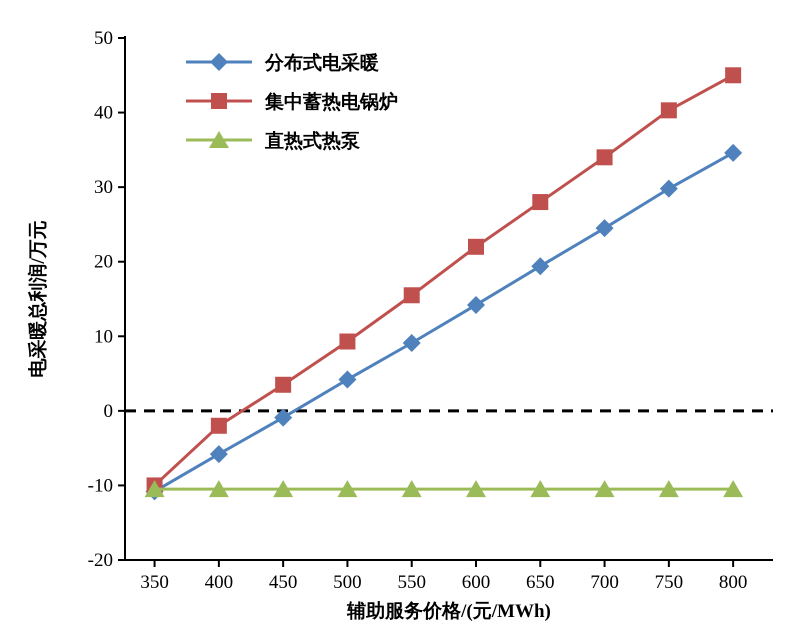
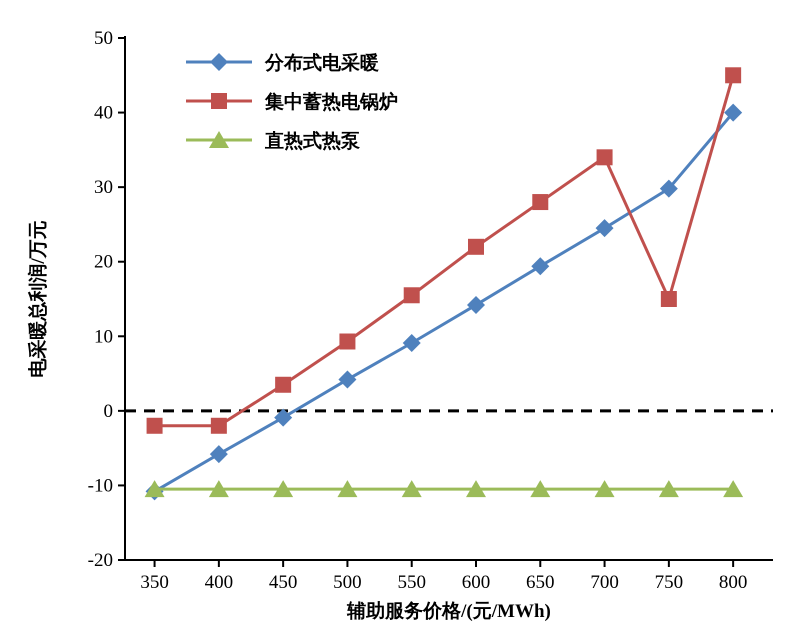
集中蓄热电锅炉/350: -10 -> -2
集中蓄热电锅炉/750: 40 -> 15
分布式电采暖/800: 35 -> 40
